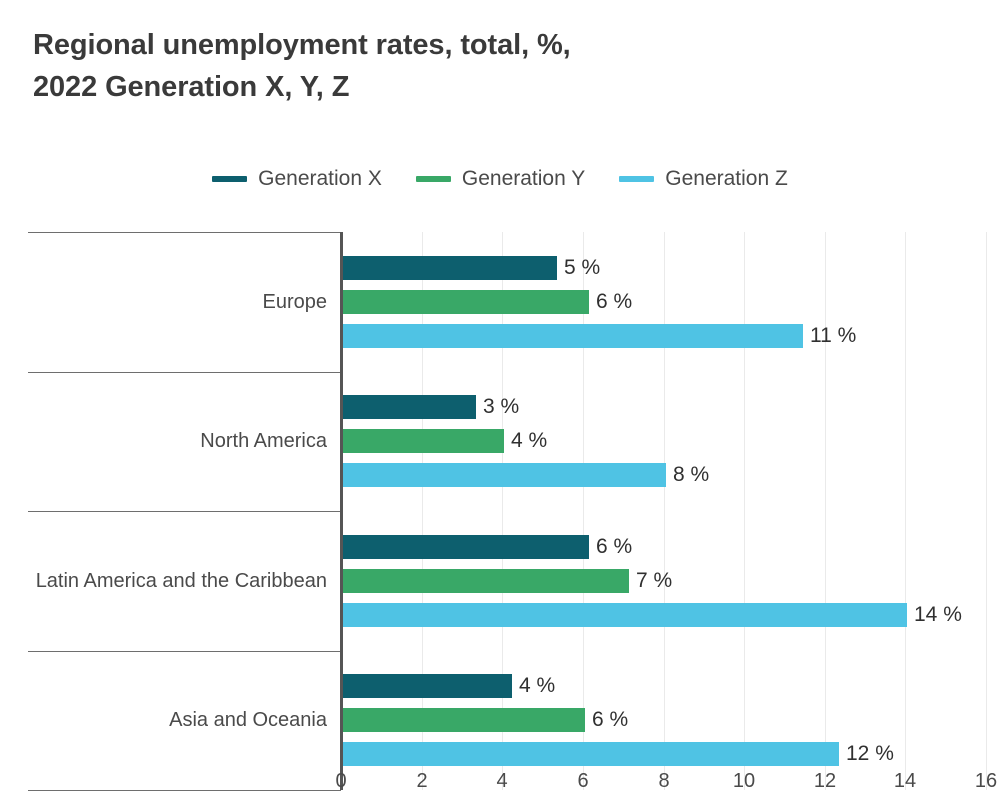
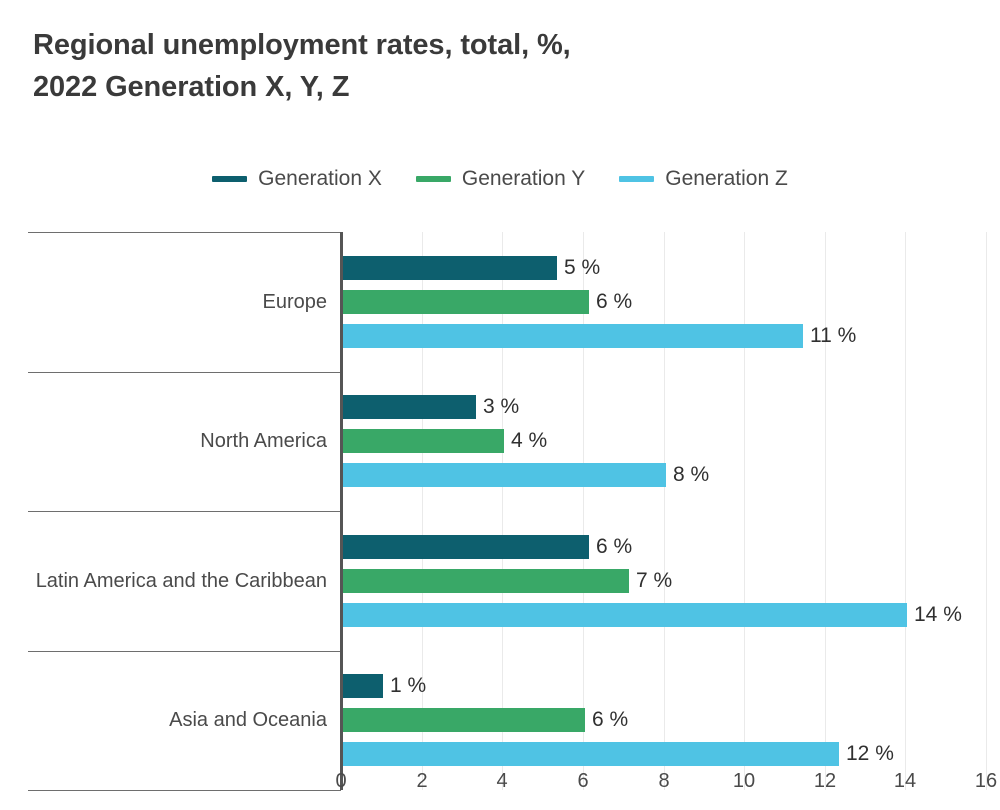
Generation X/Asia and Oceania: 4 -> 1
